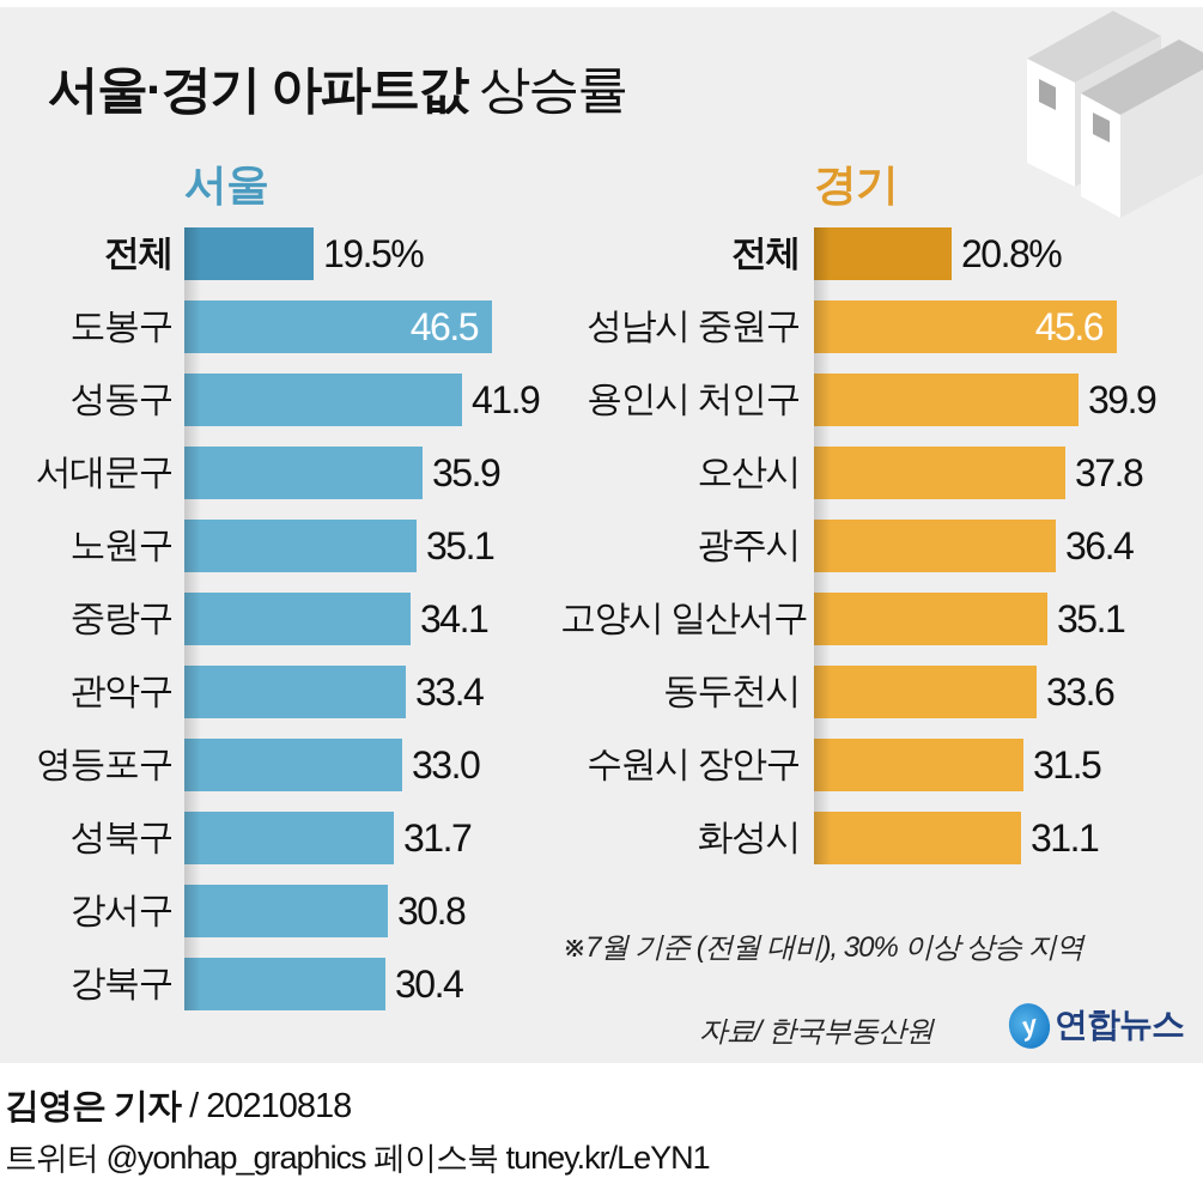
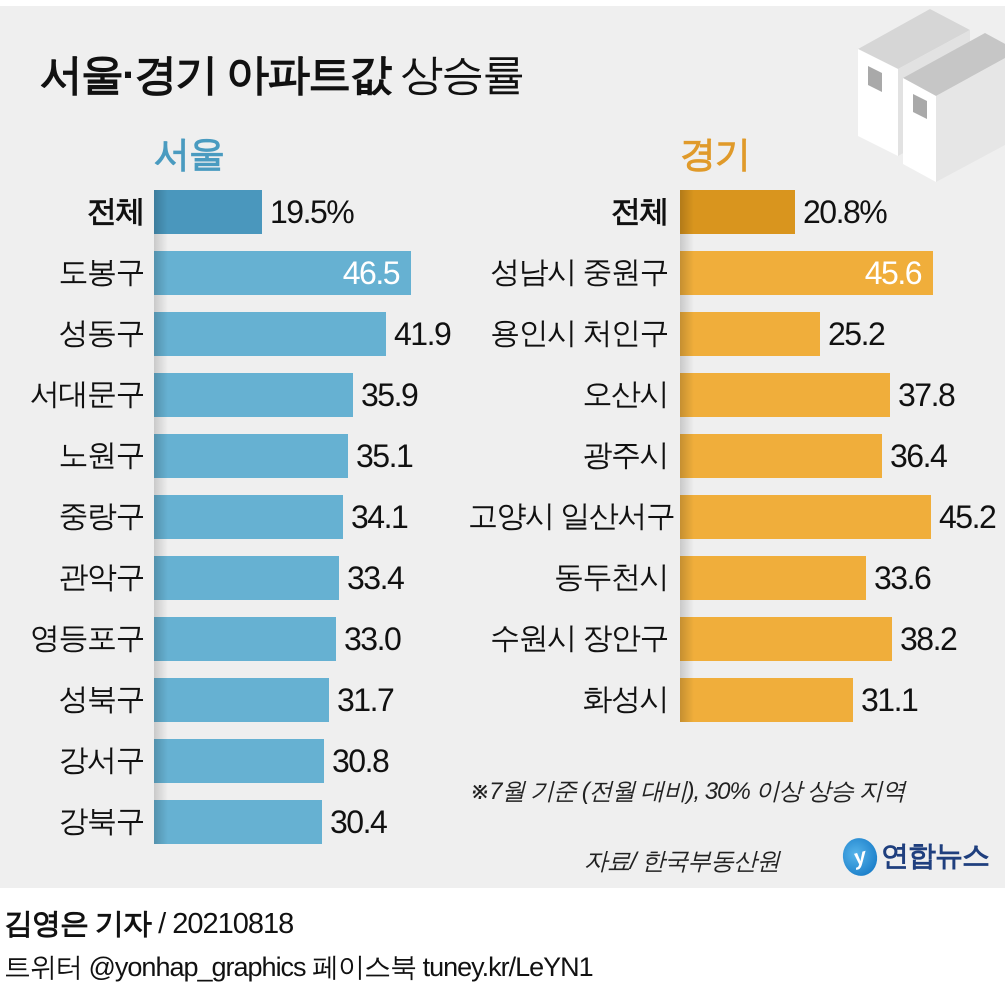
경기/용인시 처인구: 39.9 -> 25.2
경기/고양시 일산서구: 35.1 -> 45.2
경기/수원시 장안구: 31.5 -> 38.2
